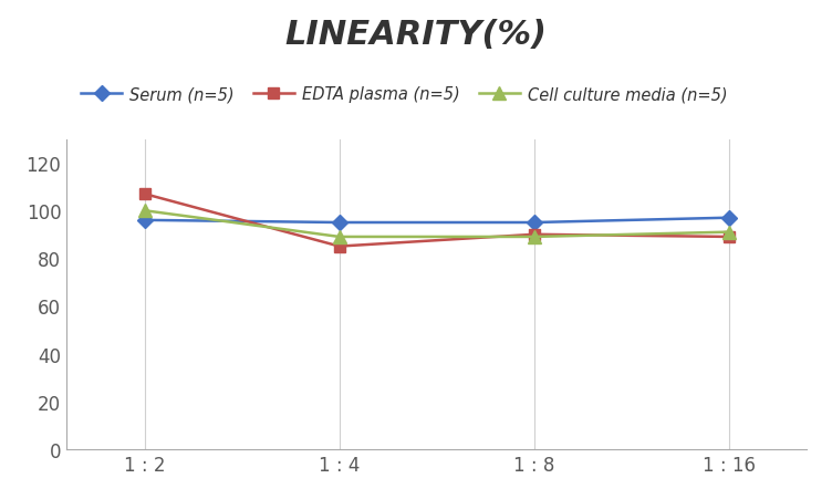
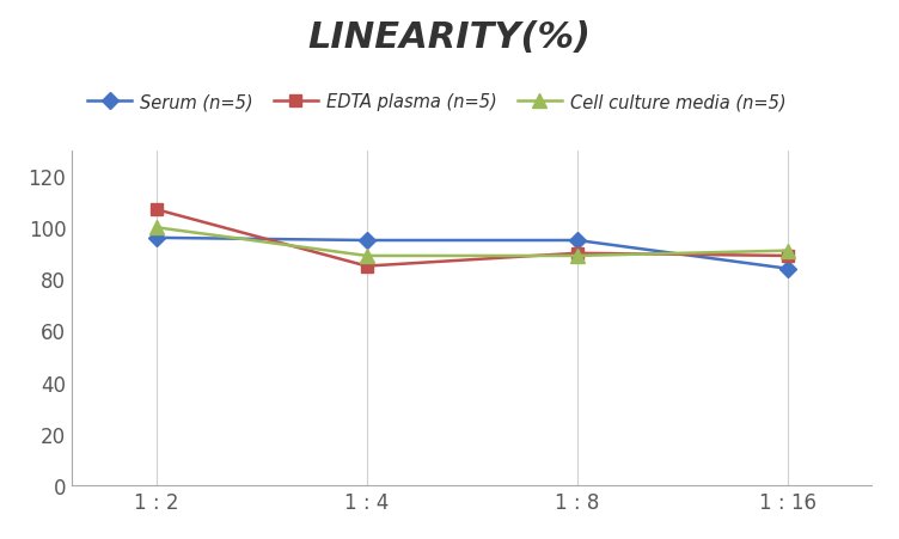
Serum (n=5)/1 : 16: 97 -> 84
